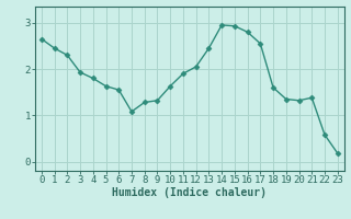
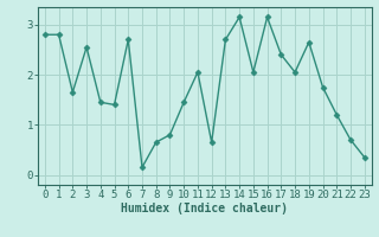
0: 2.65 -> 2.80
1: 2.45 -> 2.80
2: 2.30 -> 1.65
3: 1.93 -> 2.55
4: 1.80 -> 1.45
5: 1.63 -> 1.40
6: 1.55 -> 2.70
7: 1.08 -> 0.15
8: 1.28 -> 0.65
9: 1.32 -> 0.80
10: 1.63 -> 1.45
11: 1.90 -> 2.05
12: 2.05 -> 0.65
13: 2.45 -> 2.70
14: 2.95 -> 3.15
15: 2.93 -> 2.05
16: 2.80 -> 3.15
17: 2.55 -> 2.40
18: 1.60 -> 2.05
19: 1.35 -> 2.65
20: 1.32 -> 1.75
21: 1.38 -> 1.20
22: 0.58 -> 0.70
23: 0.18 -> 0.35
